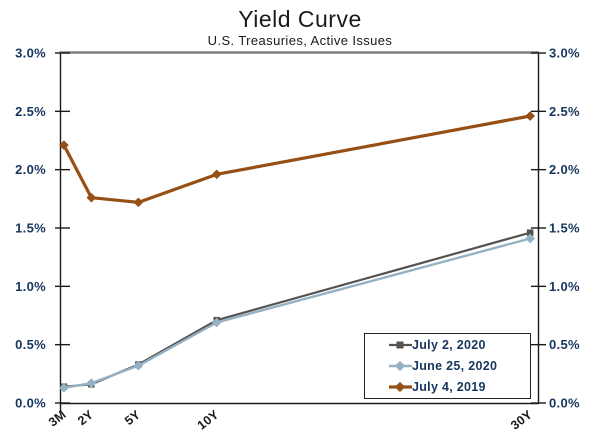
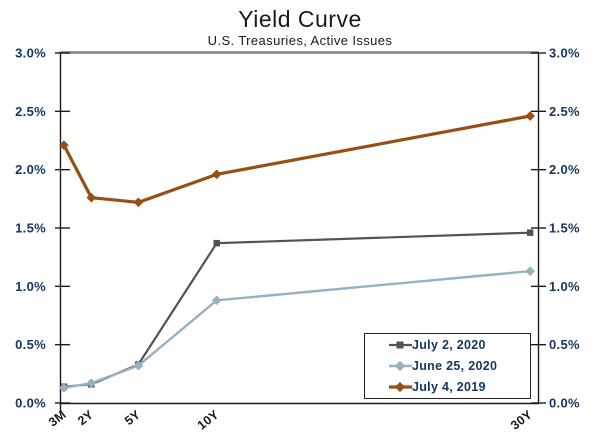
July 2, 2020/10Y: 0.71% -> 1.37%
June 25, 2020/10Y: 0.69% -> 0.88%
June 25, 2020/30Y: 1.41% -> 1.13%
